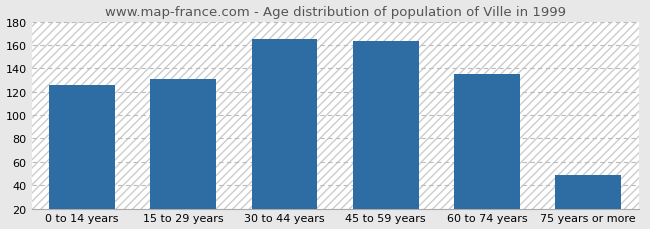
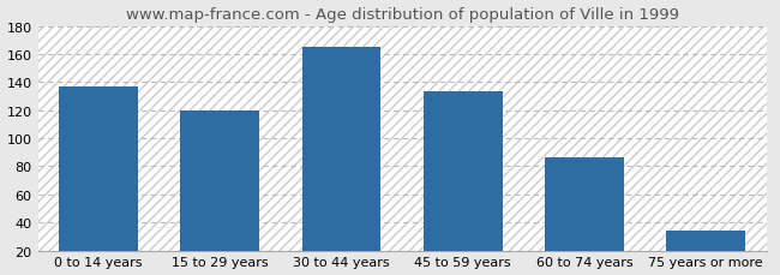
0 to 14 years: 126 -> 137
15 to 29 years: 131 -> 120
45 to 59 years: 163 -> 133
60 to 74 years: 135 -> 86
75 years or more: 49 -> 34
